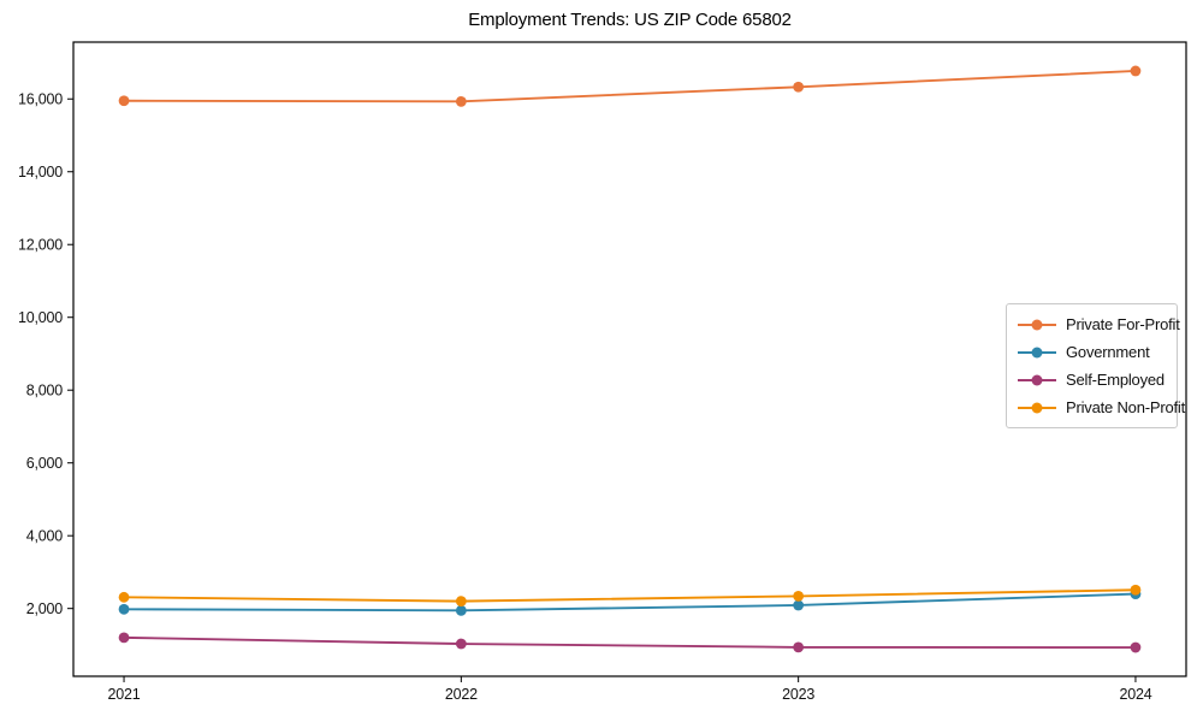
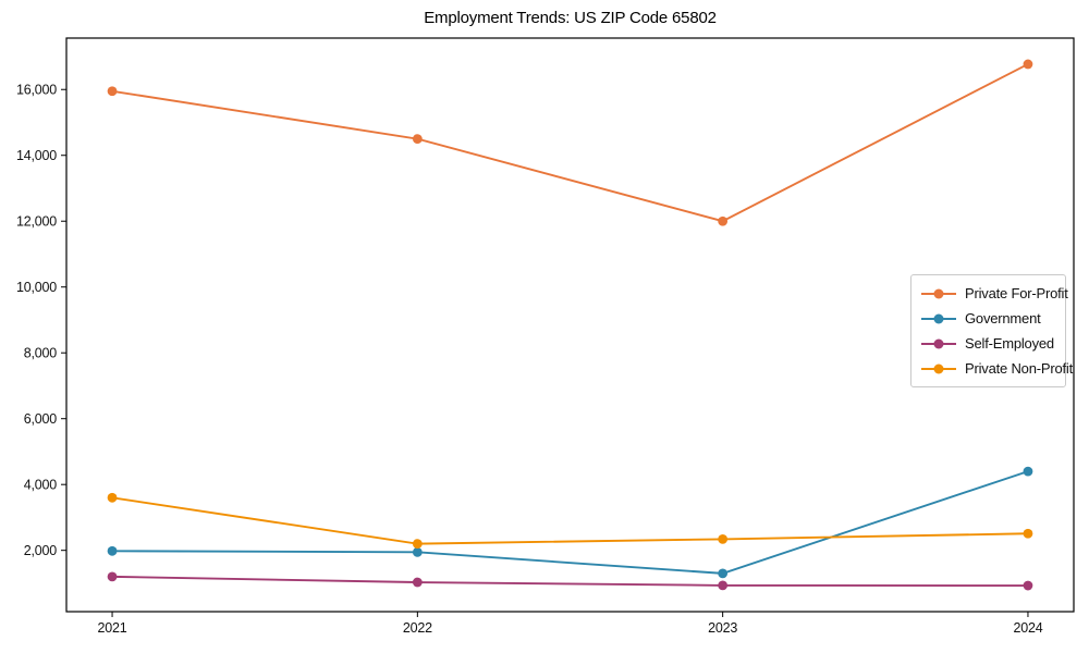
Private Non-Profit/2021: 2300 -> 3600
Private For-Profit/2022: 15900 -> 14500
Private For-Profit/2023: 16300 -> 12000
Government/2023: 2100 -> 1300
Government/2024: 2400 -> 4400
